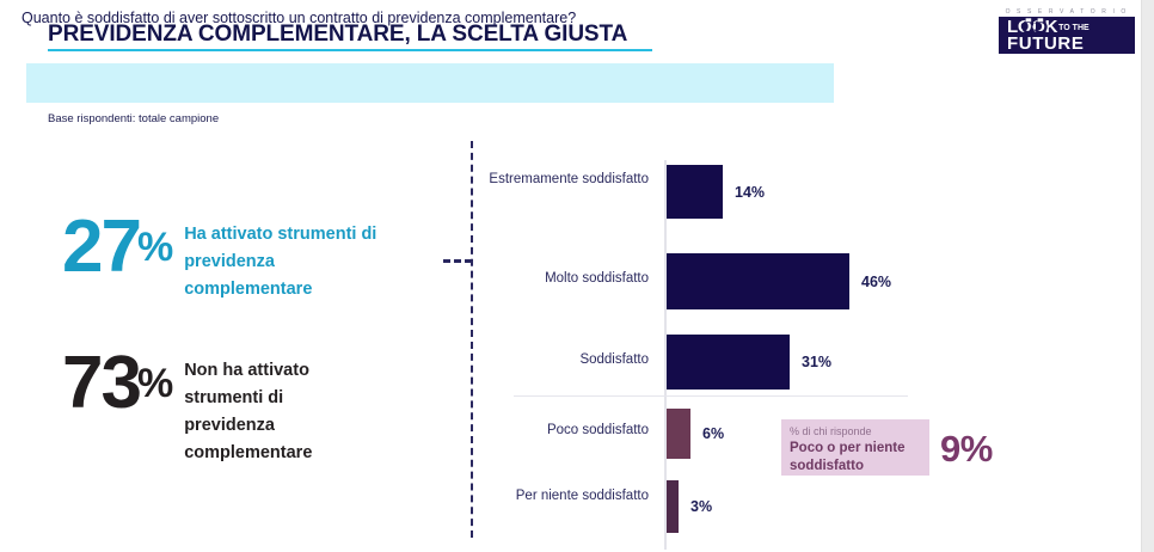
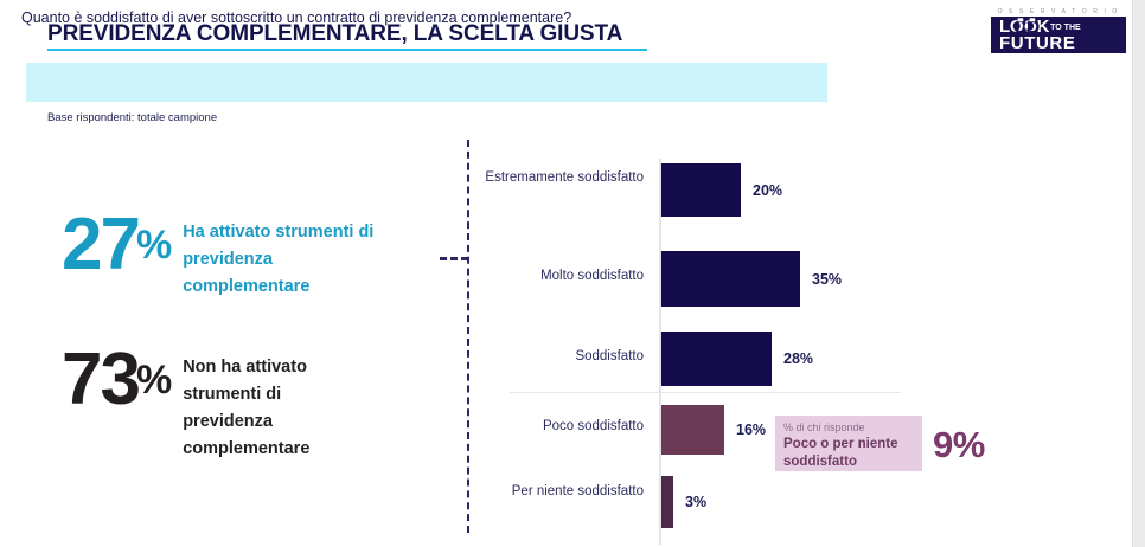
Estremamente soddisfatto: 14% -> 20%
Molto soddisfatto: 46% -> 35%
Soddisfatto: 31% -> 28%
Poco soddisfatto: 6% -> 16%
